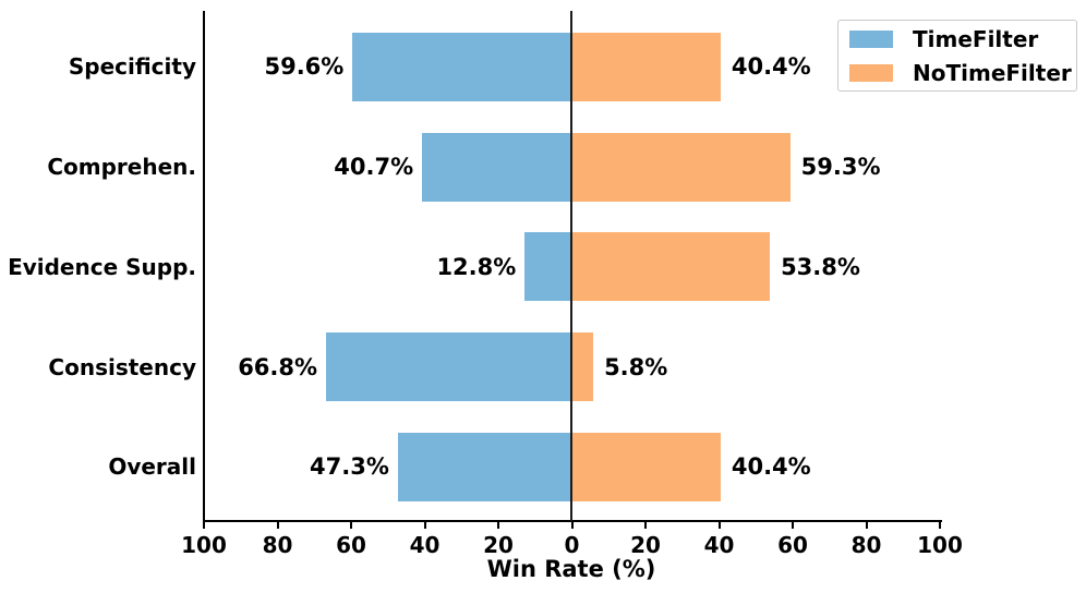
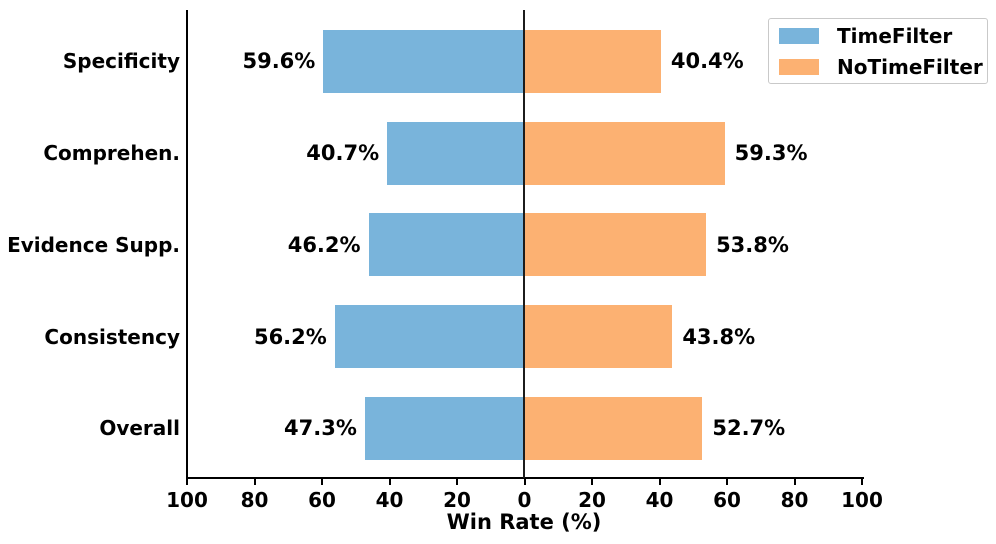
TimeFilter/Evidence Supp.: 12.8% -> 46.2%
TimeFilter/Consistency: 66.8% -> 56.2%
NoTimeFilter/Consistency: 5.8% -> 43.8%
NoTimeFilter/Overall: 40.4% -> 52.7%
